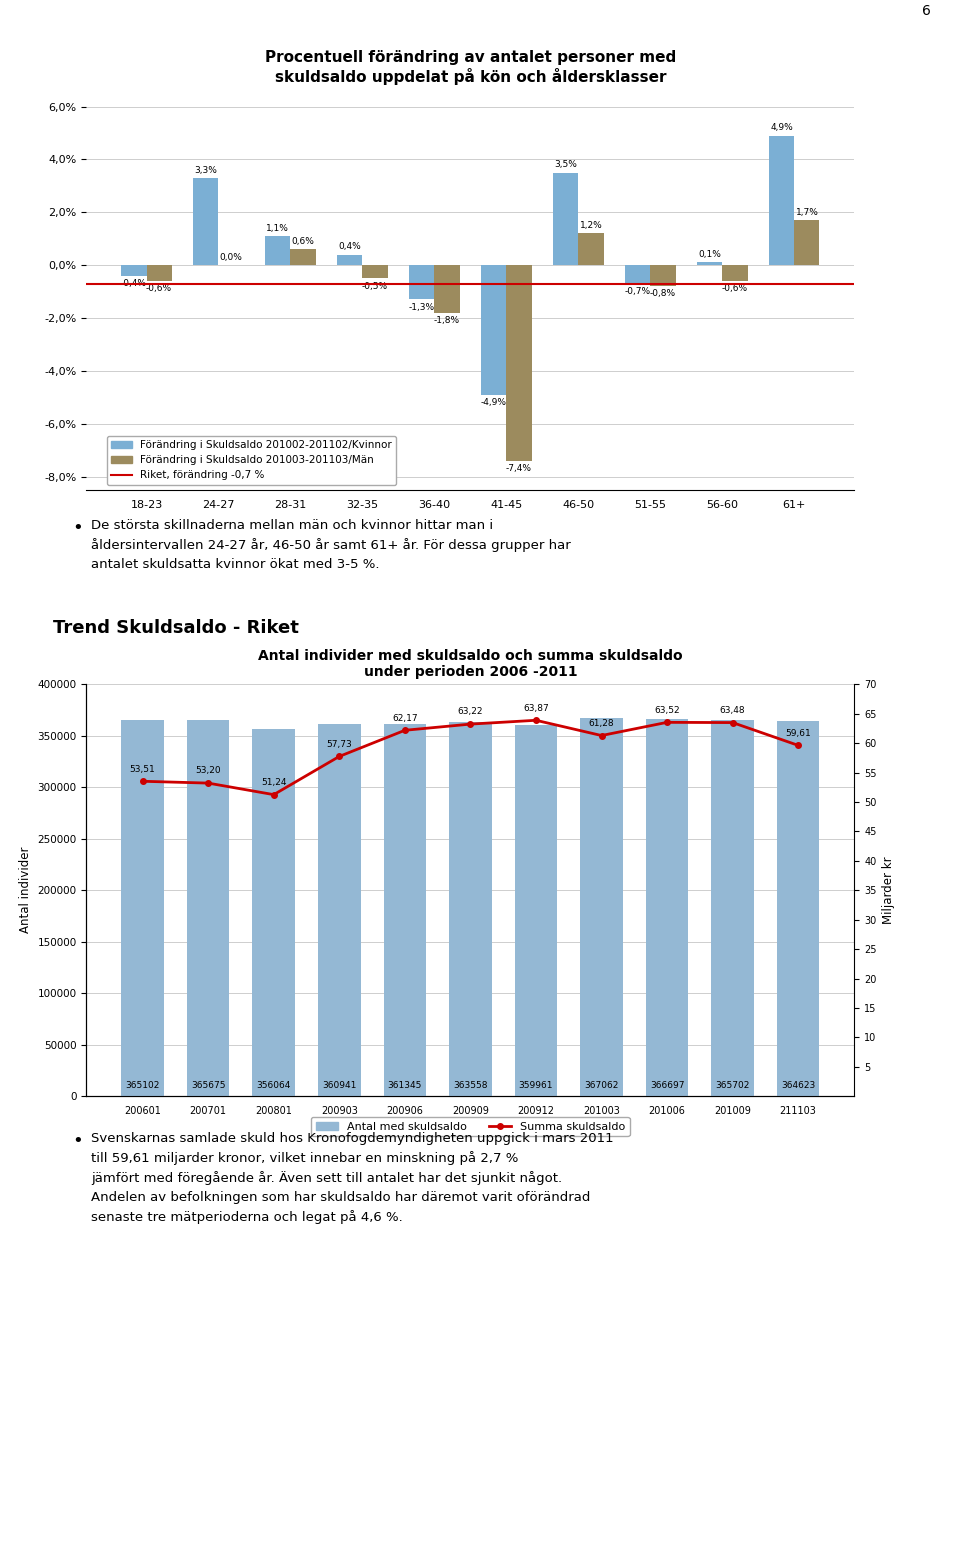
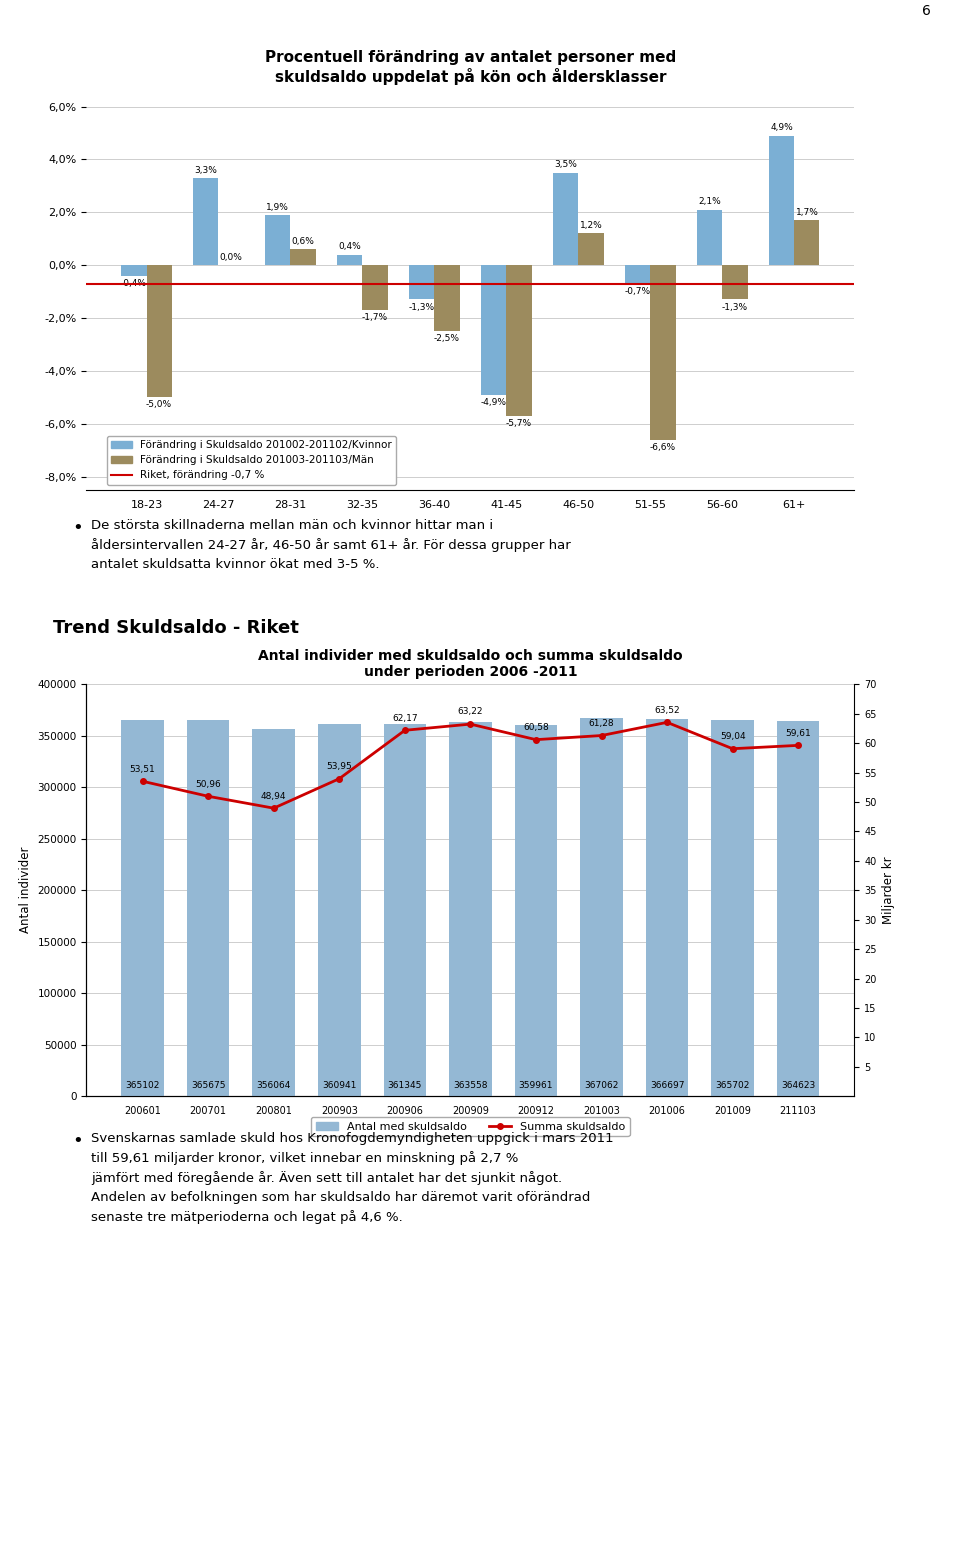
Förändring i Skuldsaldo 201003-201103/Män/18-23: -0,6% -> -5,0%
Förändring i Skuldsaldo 201002-201102/Kvinnor/28-31: 1,1% -> 1,9%
Förändring i Skuldsaldo 201003-201103/Män/32-35: -0,5% -> -1,7%
Förändring i Skuldsaldo 201003-201103/Män/36-40: -1,8% -> -2,5%
Förändring i Skuldsaldo 201003-201103/Män/41-45: -7,4% -> -5,7%
Förändring i Skuldsaldo 201003-201103/Män/51-55: -0,8% -> -6,6%
Förändring i Skuldsaldo 201002-201102/Kvinnor/56-60: 0,1% -> 2,1%
Förändring i Skuldsaldo 201003-201103/Män/56-60: -0,6% -> -1,3%
Summa skuldsaldo/200701: 53,20 -> 50,96
Summa skuldsaldo/200801: 51,24 -> 48,94
Summa skuldsaldo/200903: 57,73 -> 53,95
Summa skuldsaldo/200912: 63,87 -> 60,58
Summa skuldsaldo/201009: 63,48 -> 59,04
